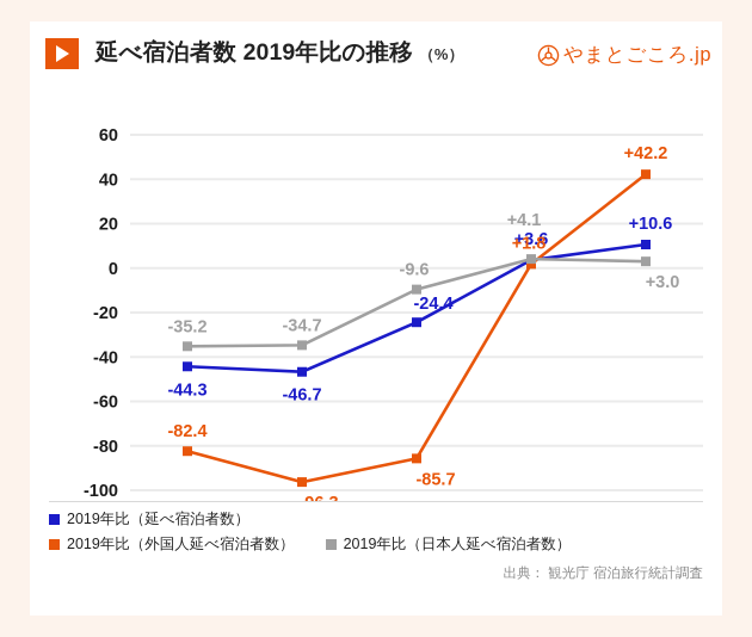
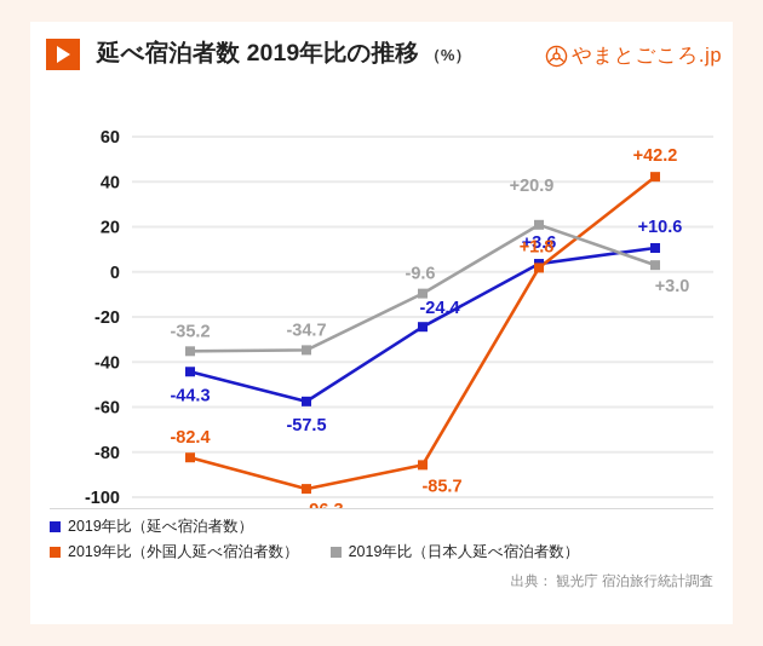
2019年比（延べ宿泊者数）/2021 年: -46.7 -> -57.5
2019年比（日本人延べ宿泊者数）/2023 年: +4.1 -> +20.9
